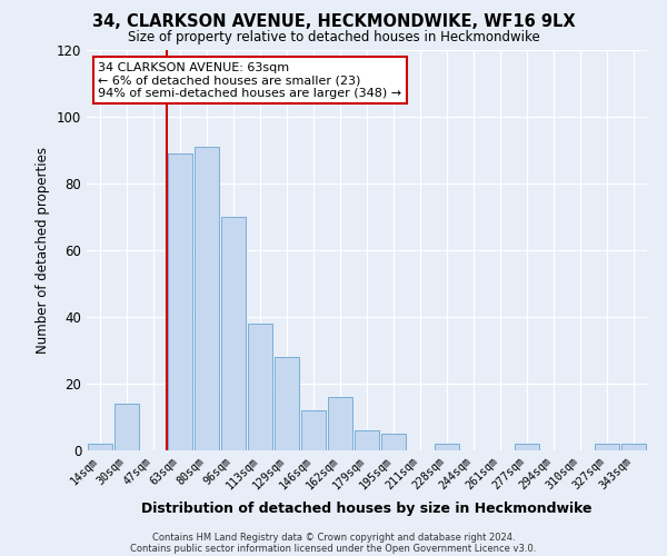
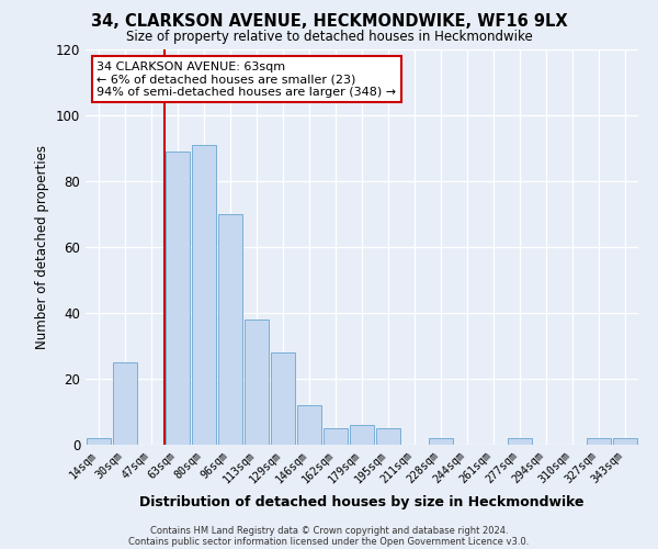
30sqm: 14 -> 25
162sqm: 16 -> 5
